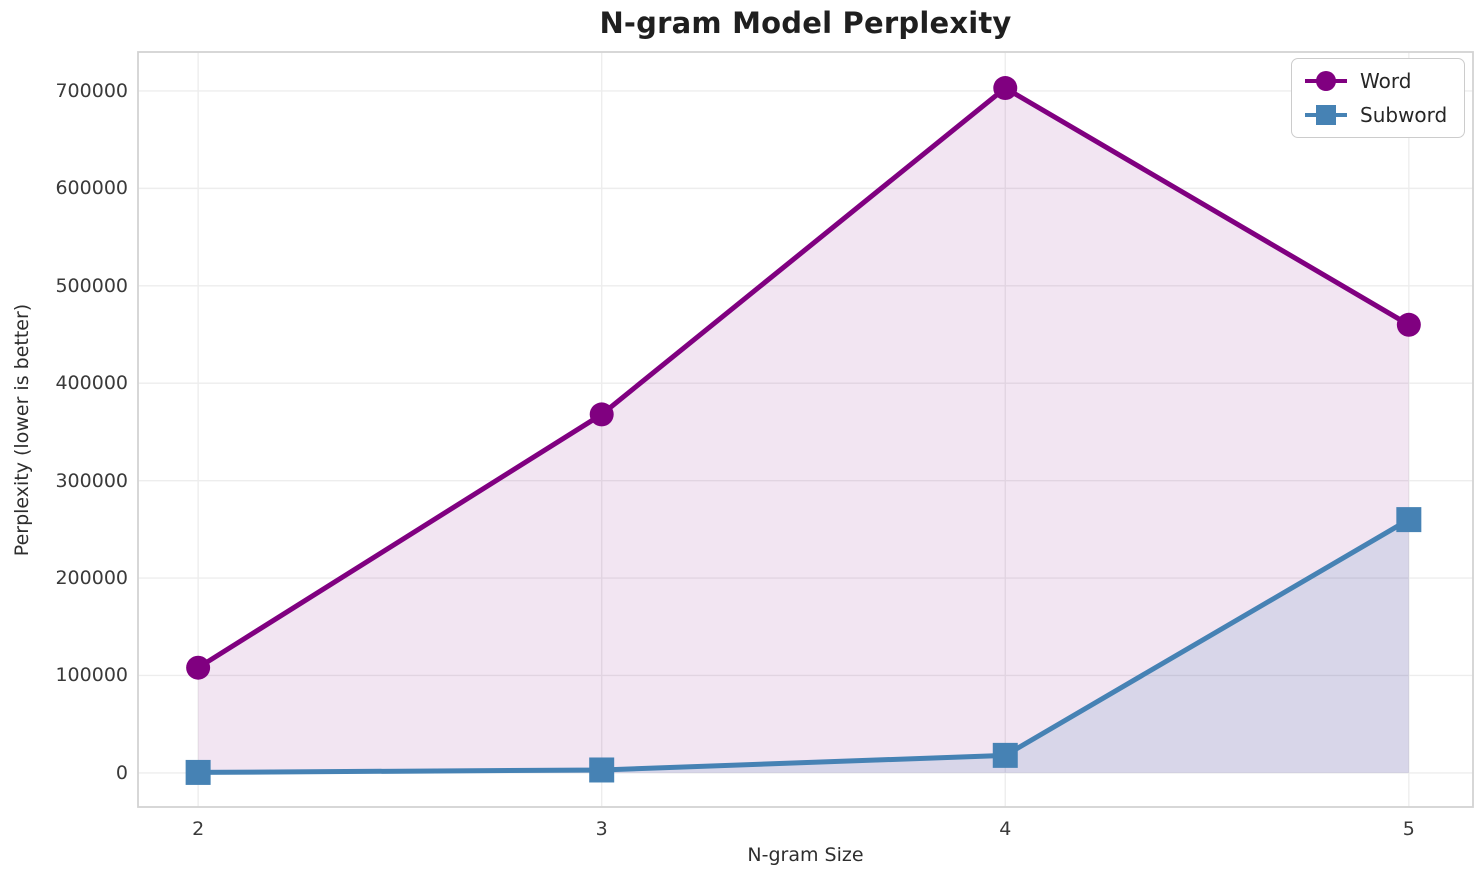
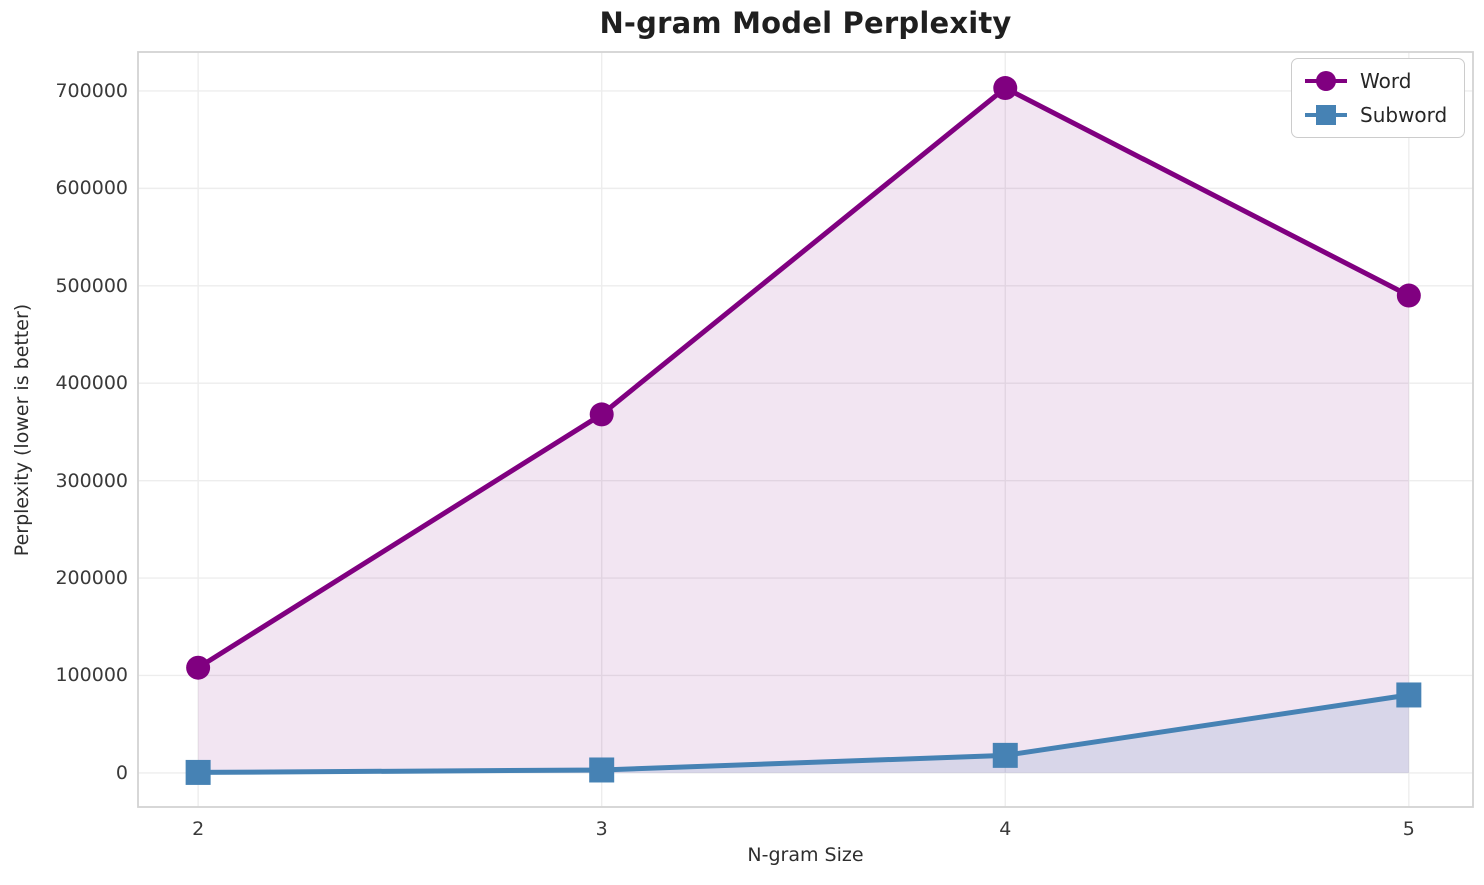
Word/5: 460000 -> 490000
Subword/5: 260000 -> 80000
